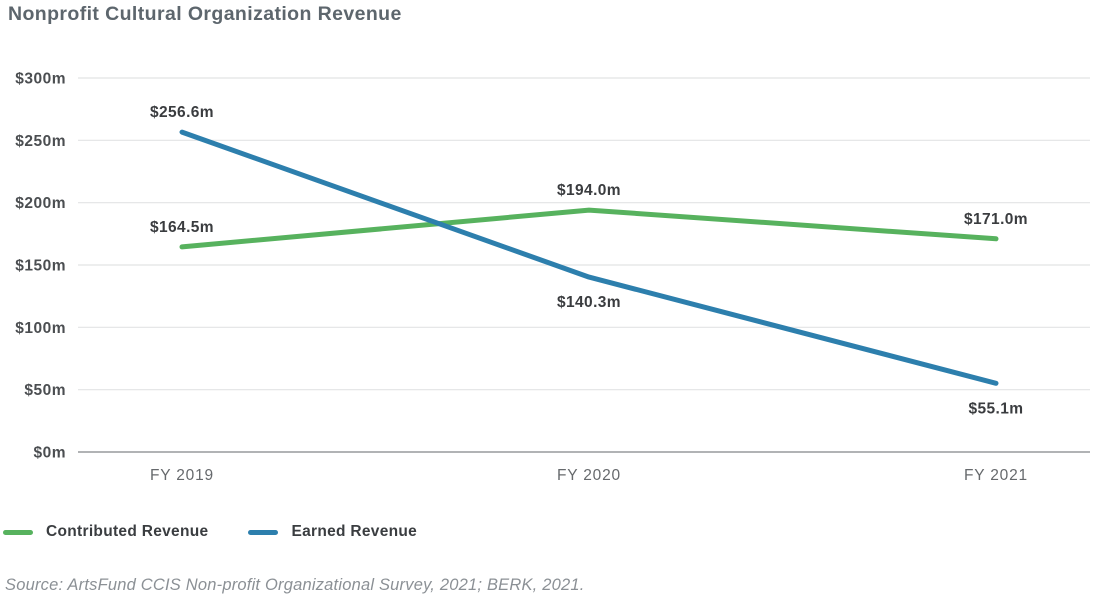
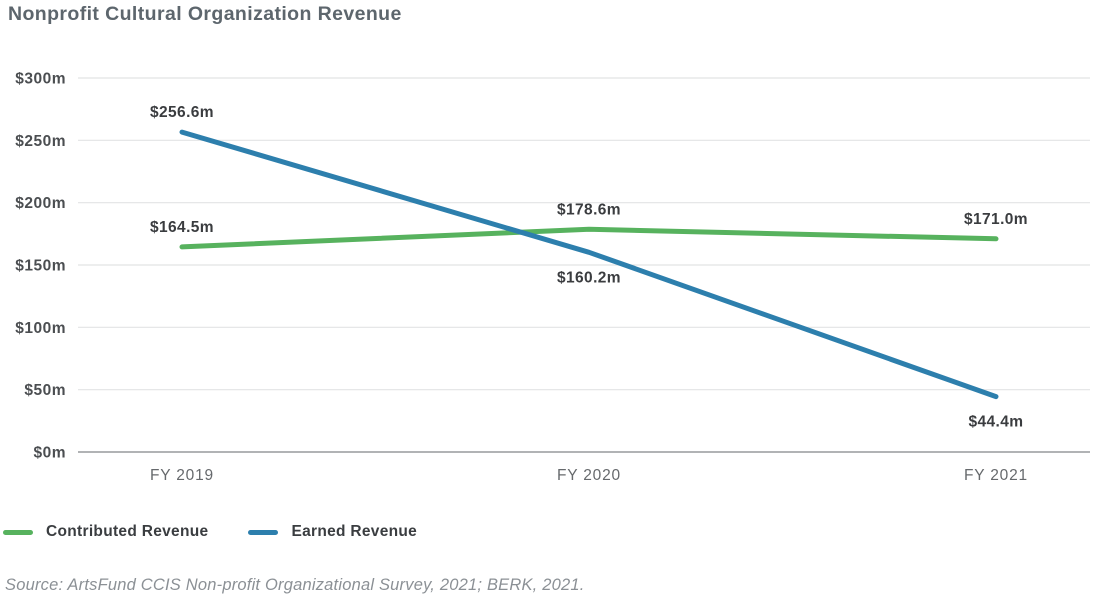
Contributed Revenue/FY 2020: $194.0m -> $178.6m
Earned Revenue/FY 2020: $140.3m -> $160.2m
Earned Revenue/FY 2021: $55.1m -> $44.4m
